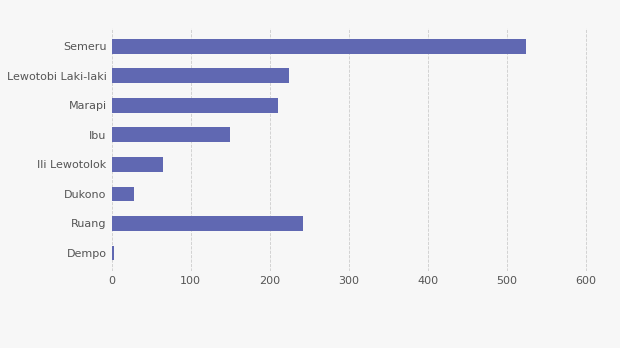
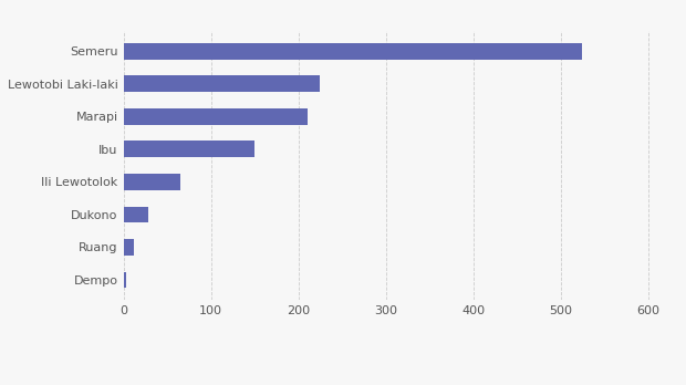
Ruang: 242 -> 12
